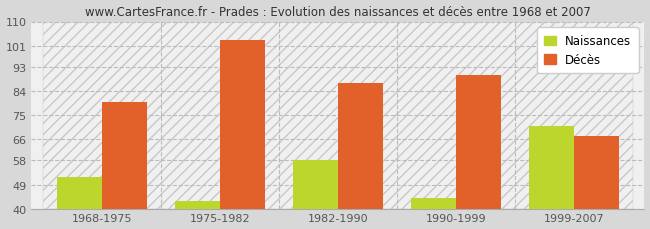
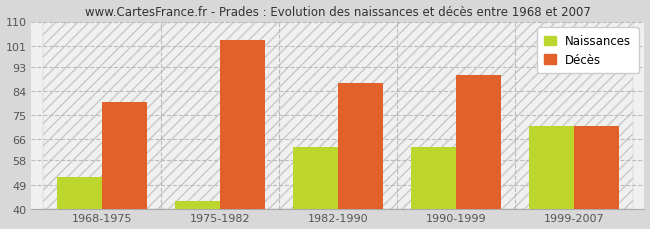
Naissances/1982-1990: 58 -> 63
Naissances/1990-1999: 44 -> 63
Décès/1999-2007: 67 -> 71
